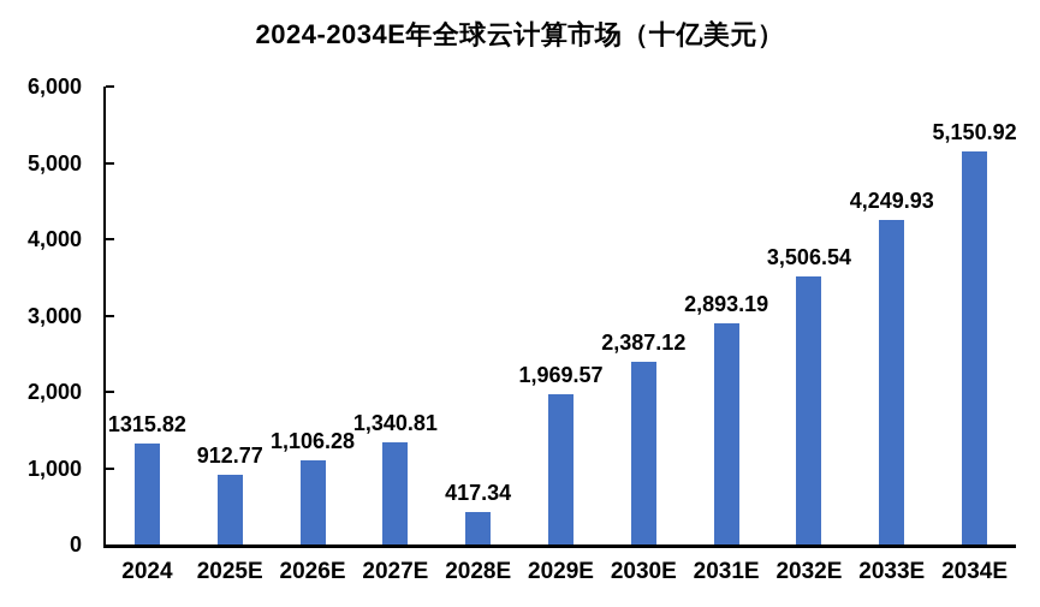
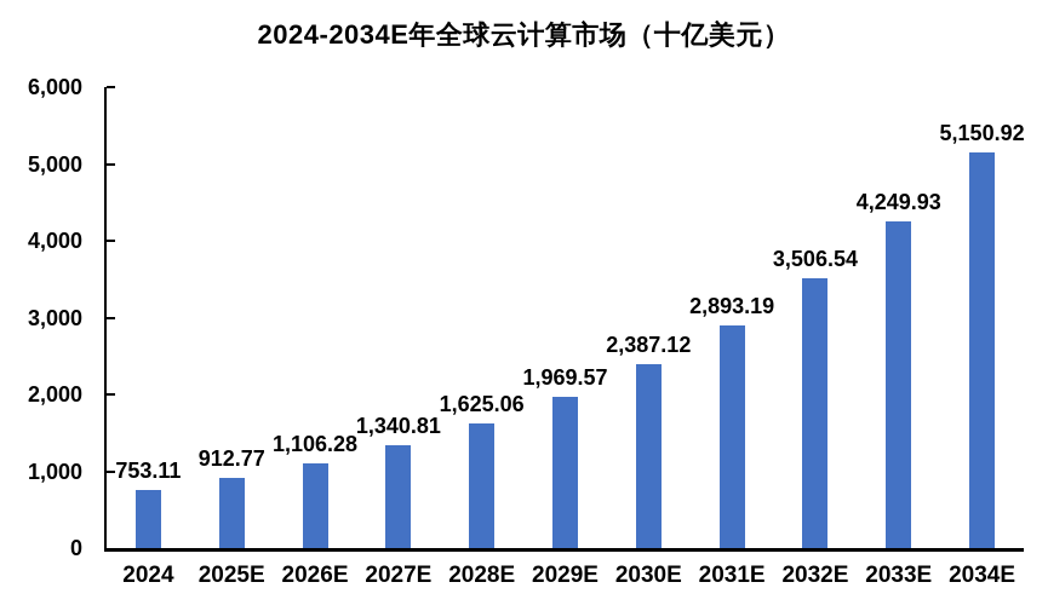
2024: 1315.82 -> 753.11
2028E: 417.34 -> 1,625.06
